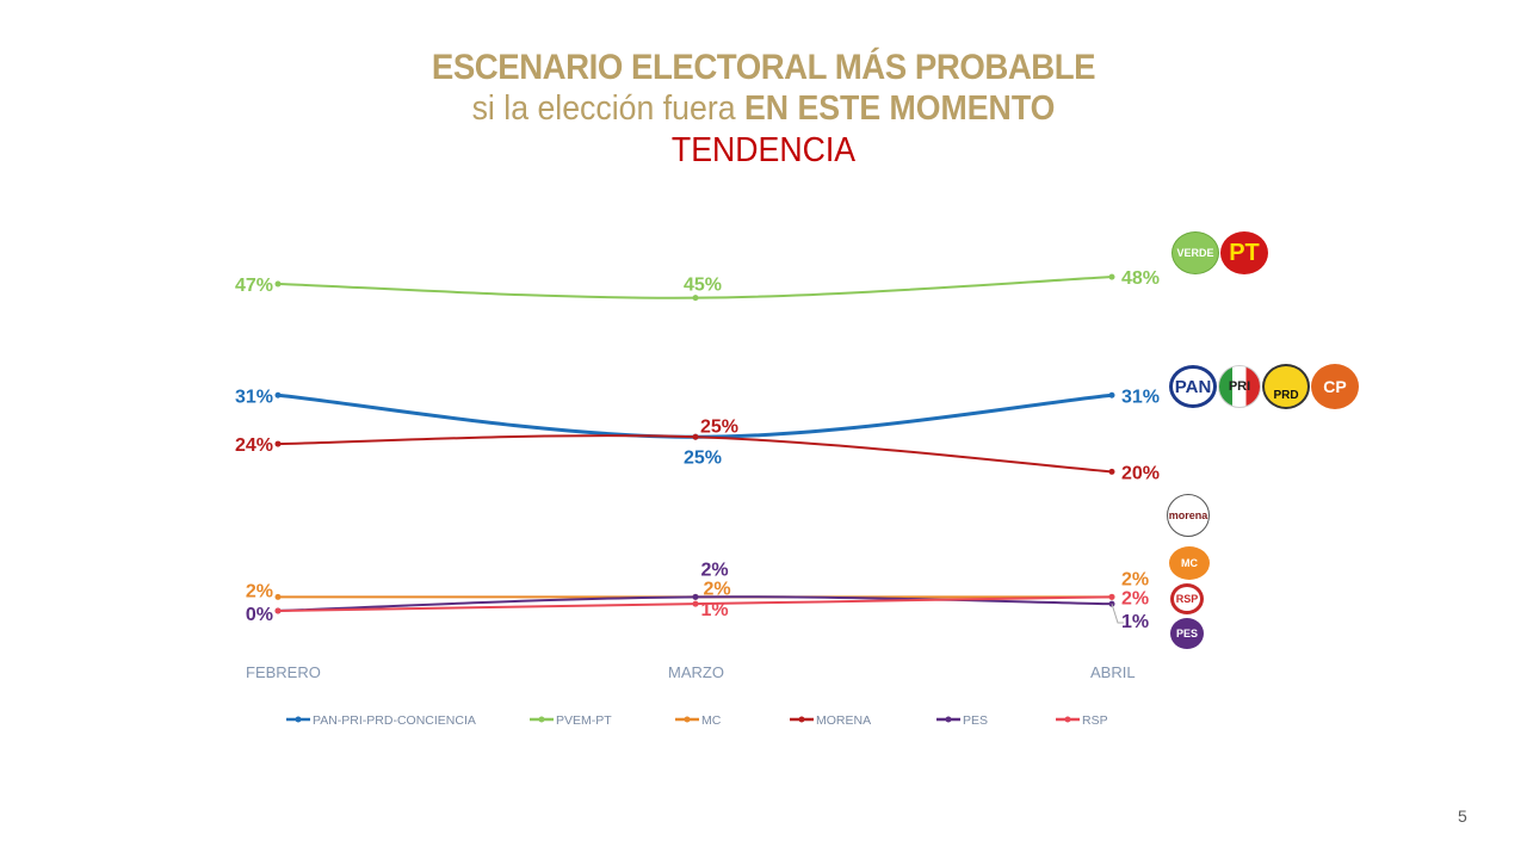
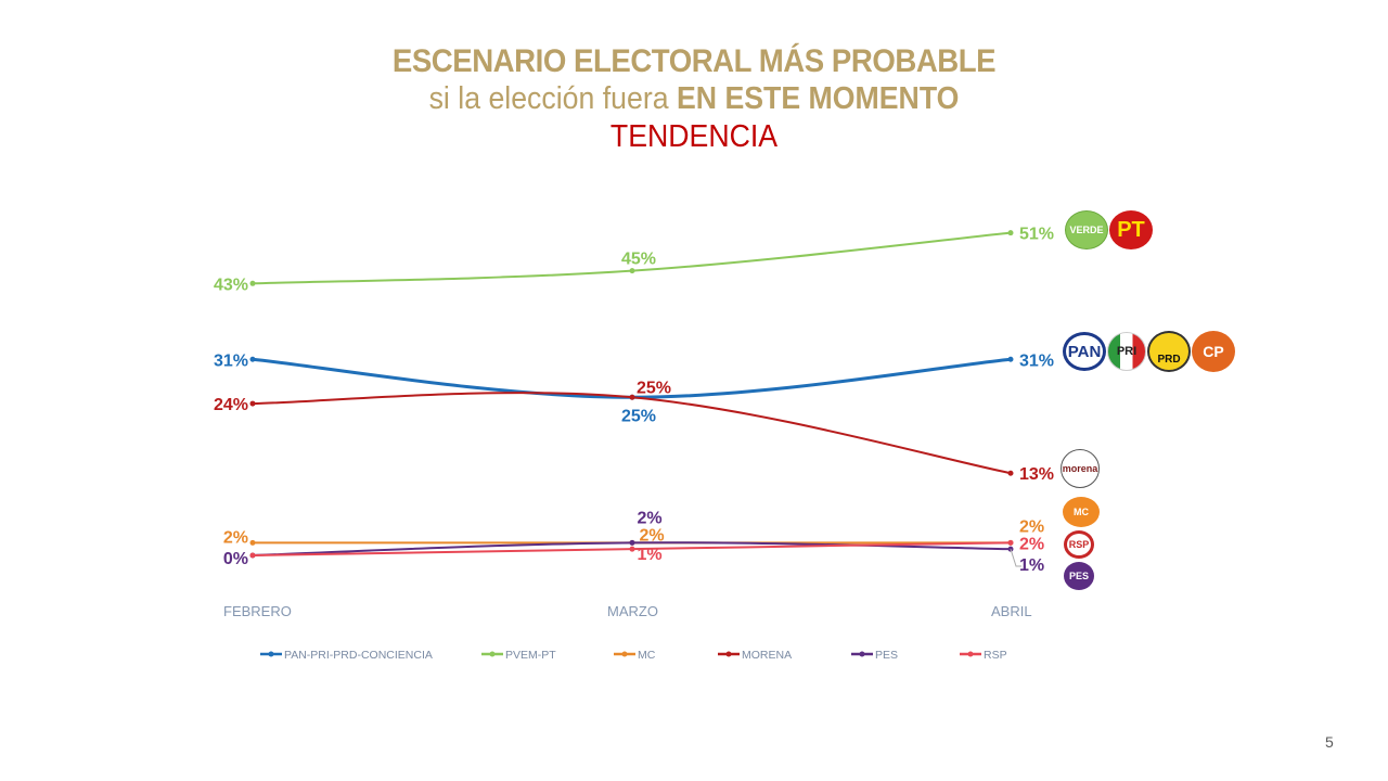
PVEM-PT/FEBRERO: 47% -> 43%
PVEM-PT/ABRIL: 48% -> 51%
MORENA/ABRIL: 20% -> 13%
